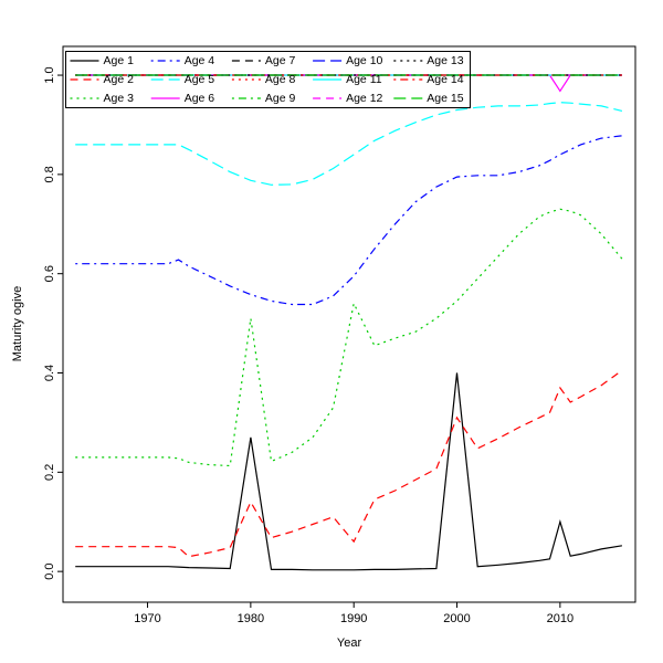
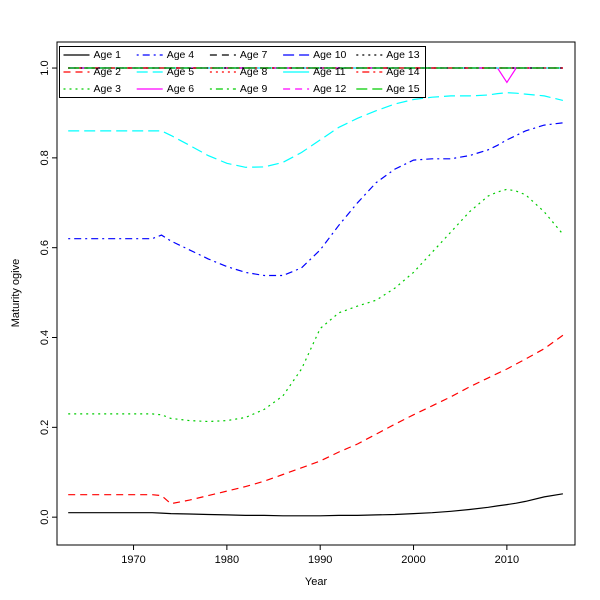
Age 1/1980: 0.27 -> 0.01
Age 2/1980: 0.14 -> 0.06
Age 3/1980: 0.51 -> 0.21
Age 2/1990: 0.06 -> 0.12
Age 3/1990: 0.54 -> 0.42
Age 1/2000: 0.40 -> 0.01
Age 2/2000: 0.31 -> 0.23
Age 1/2010: 0.10 -> 0.03
Age 2/2010: 0.37 -> 0.33
